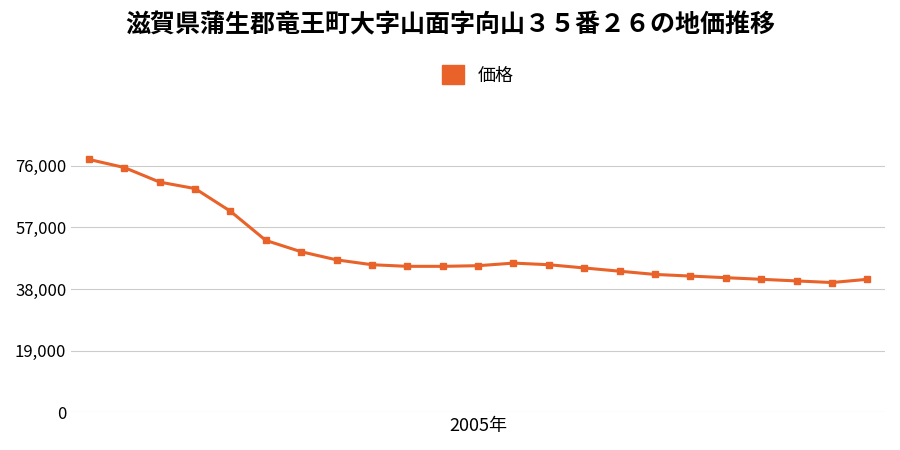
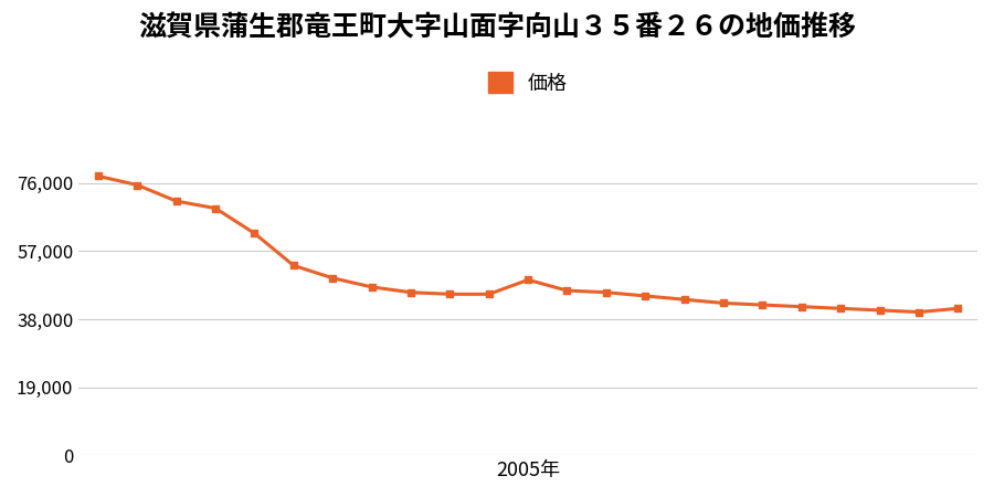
2005年: 45,200 -> 49,000
